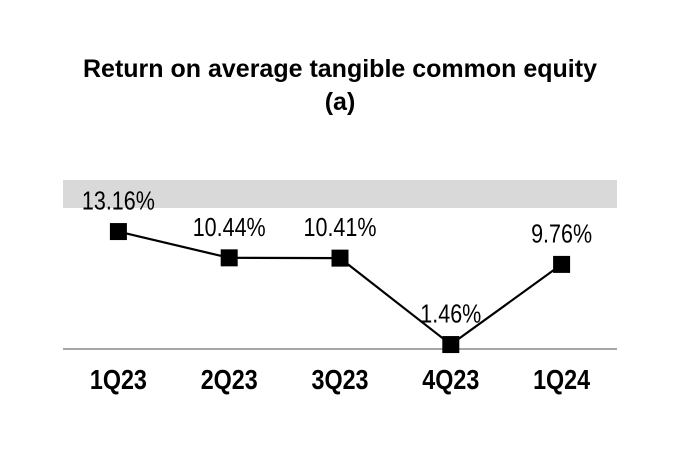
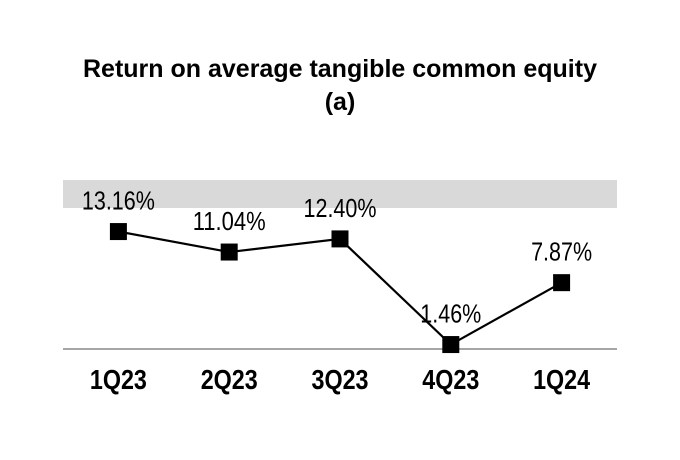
2Q23: 10.44% -> 11.04%
3Q23: 10.41% -> 12.40%
1Q24: 9.76% -> 7.87%
